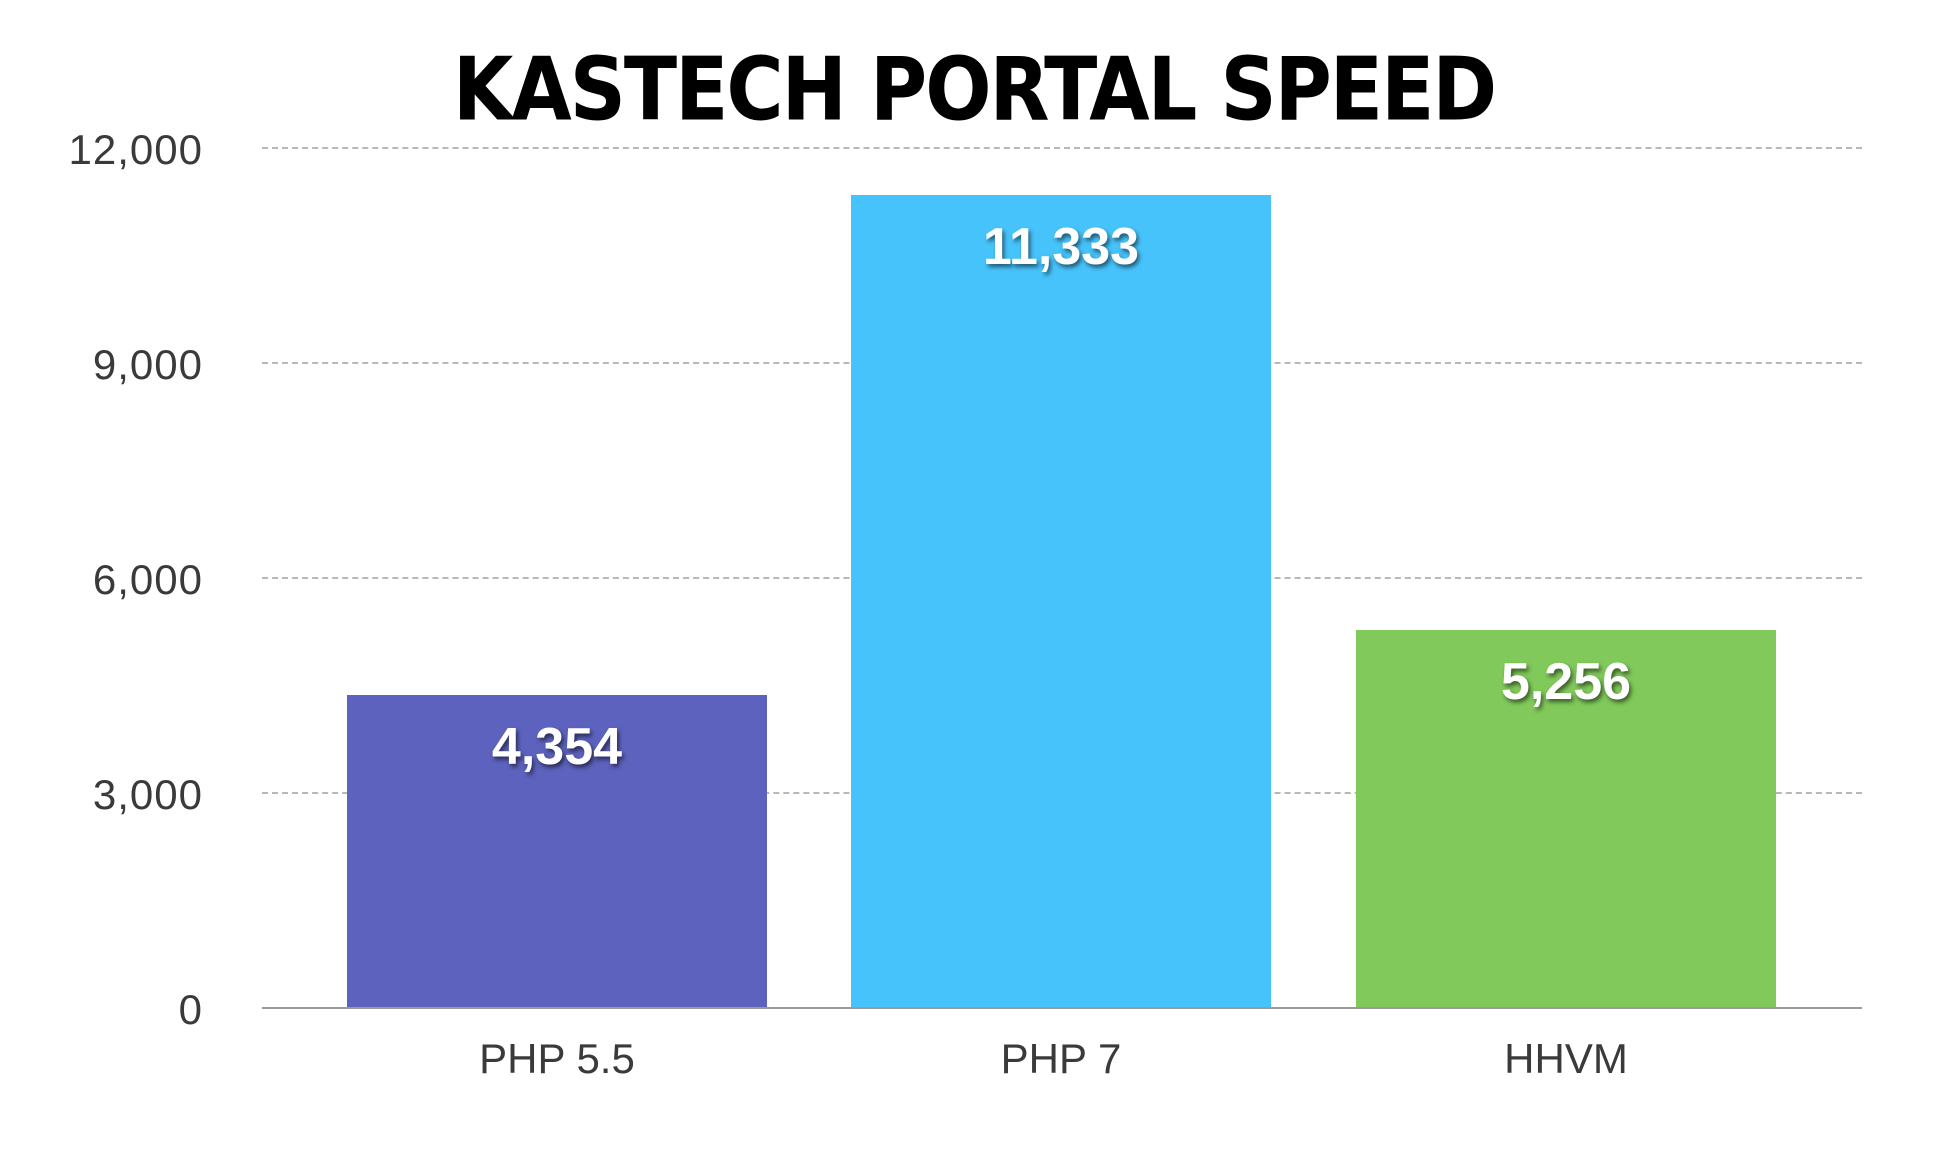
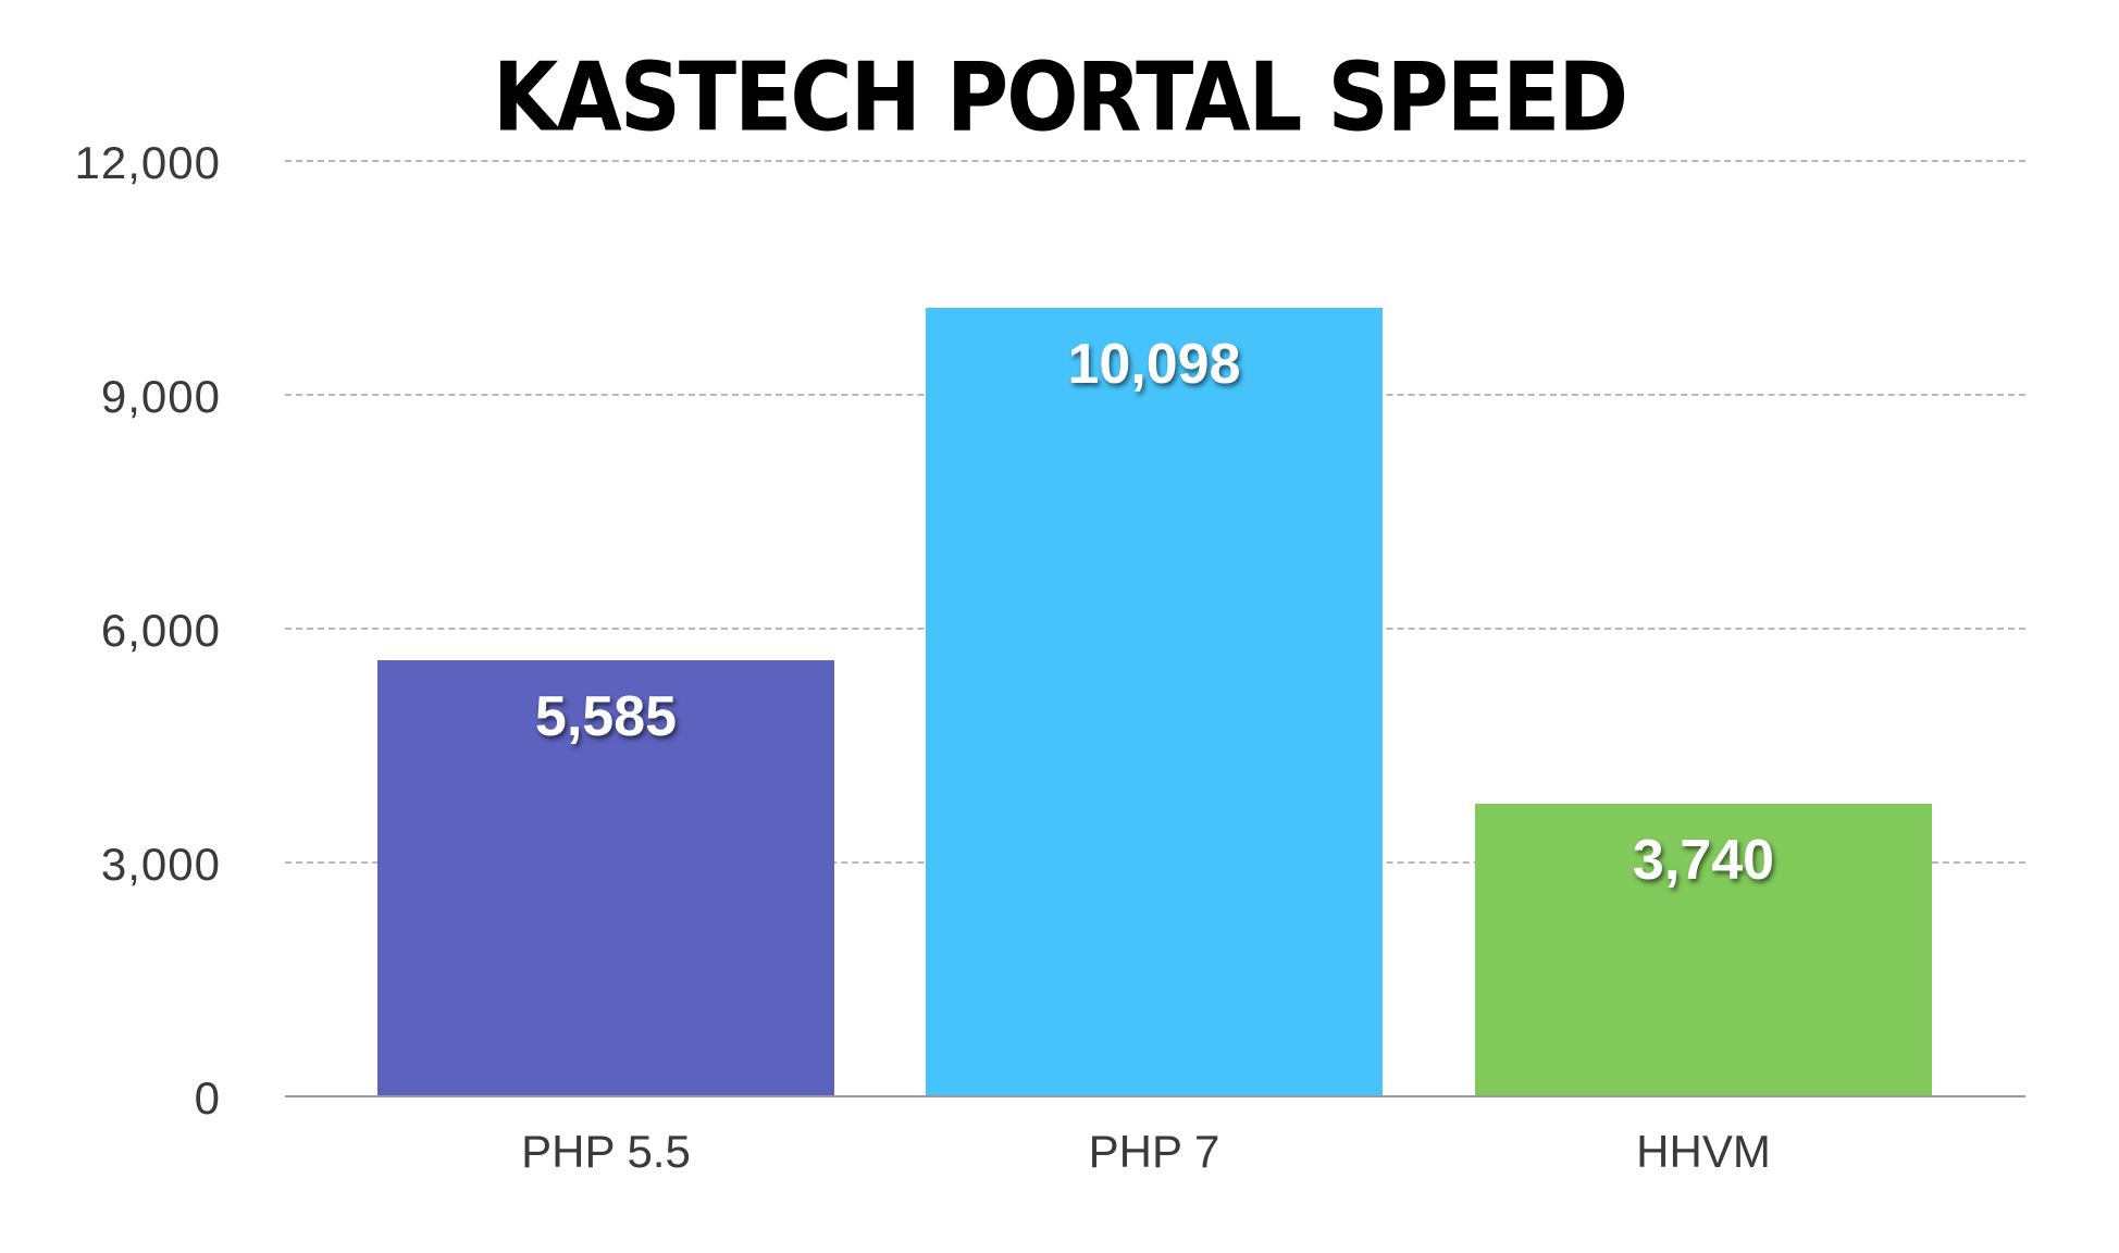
PHP 5.5: 4,354 -> 5,585
PHP 7: 11,333 -> 10,098
HHVM: 5,256 -> 3,740
